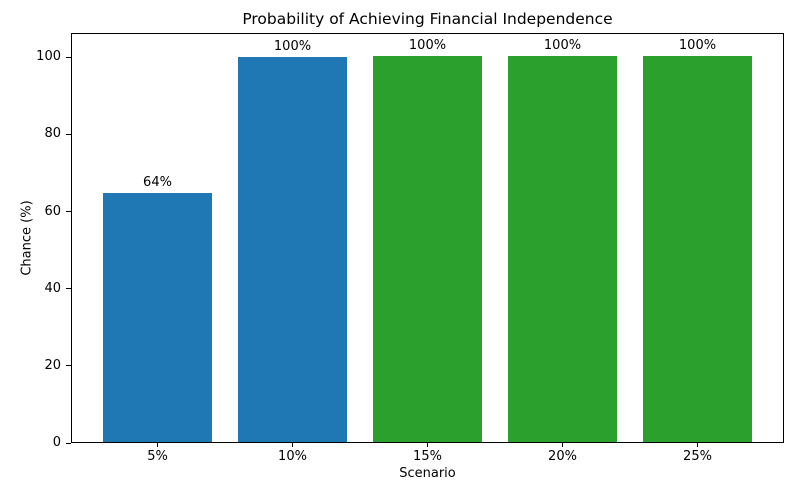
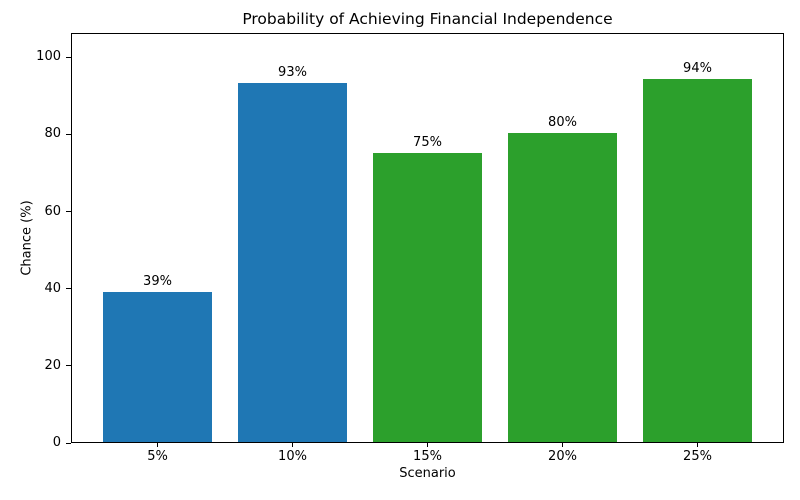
5%: 64% -> 39%
10%: 100% -> 93%
15%: 100% -> 75%
20%: 100% -> 80%
25%: 100% -> 94%
